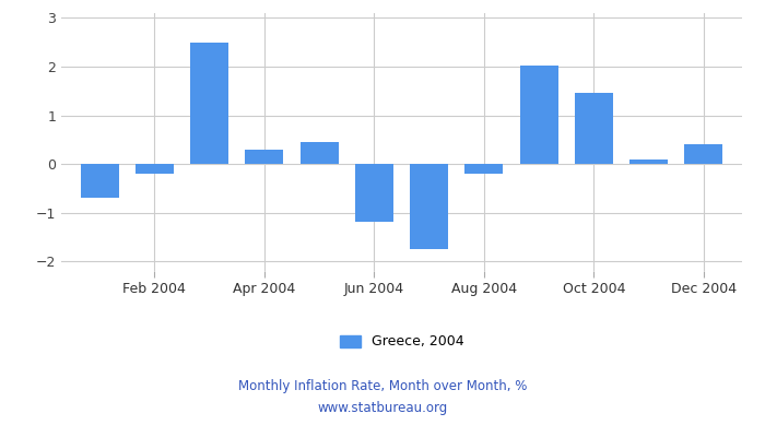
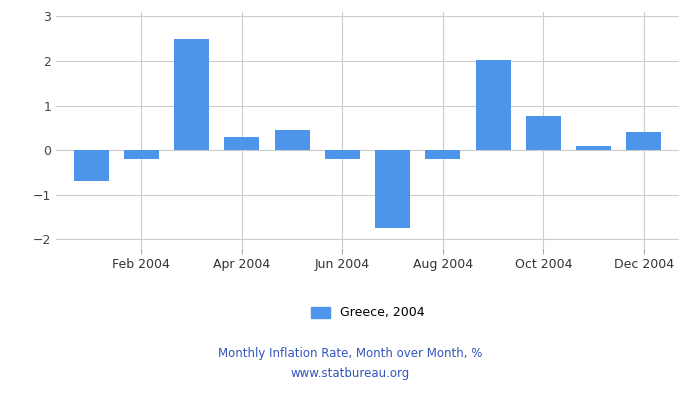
Jun 2004: -1.20 -> -0.20
Oct 2004: 1.45 -> 0.77
